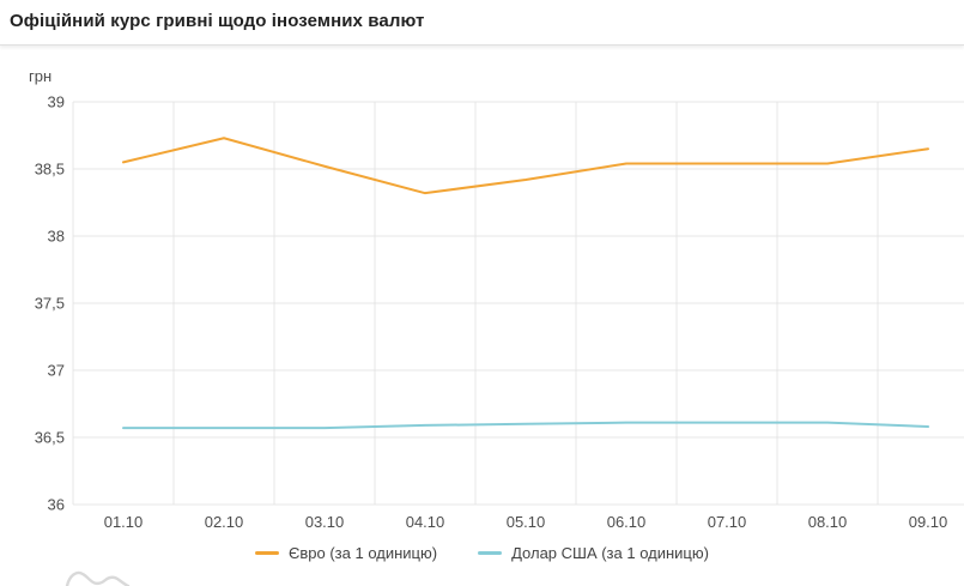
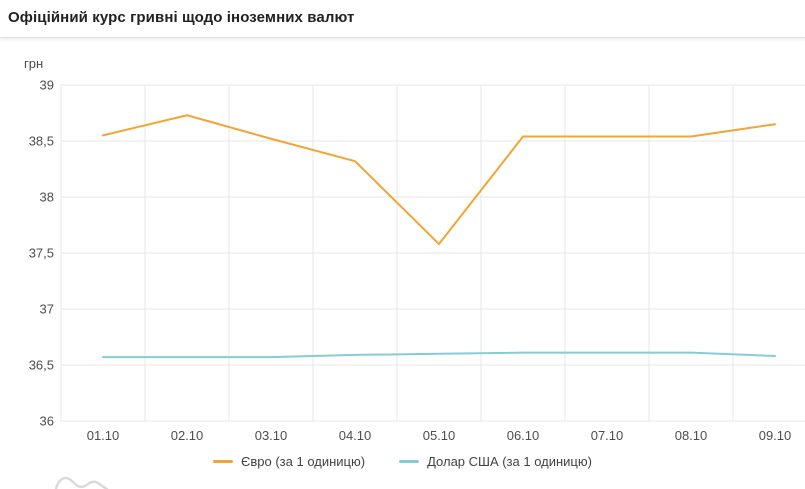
Євро (за 1 одиницю)/05.10: 38.42 -> 37.58
